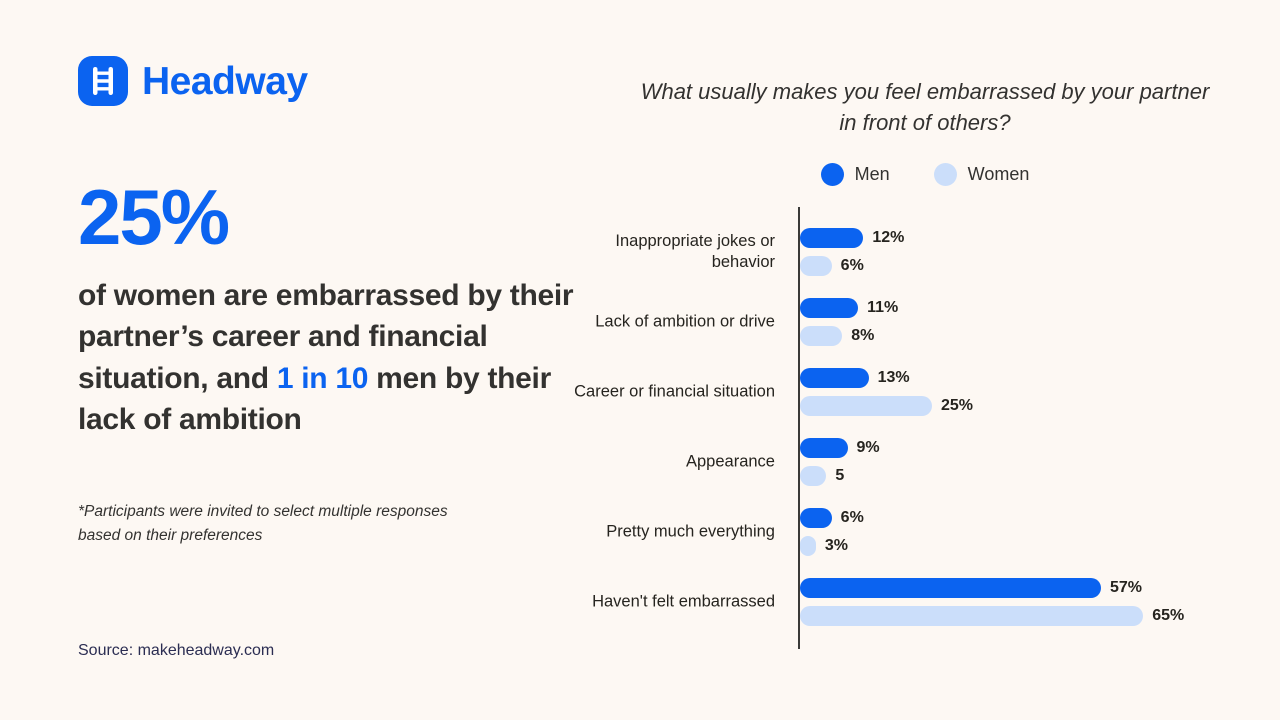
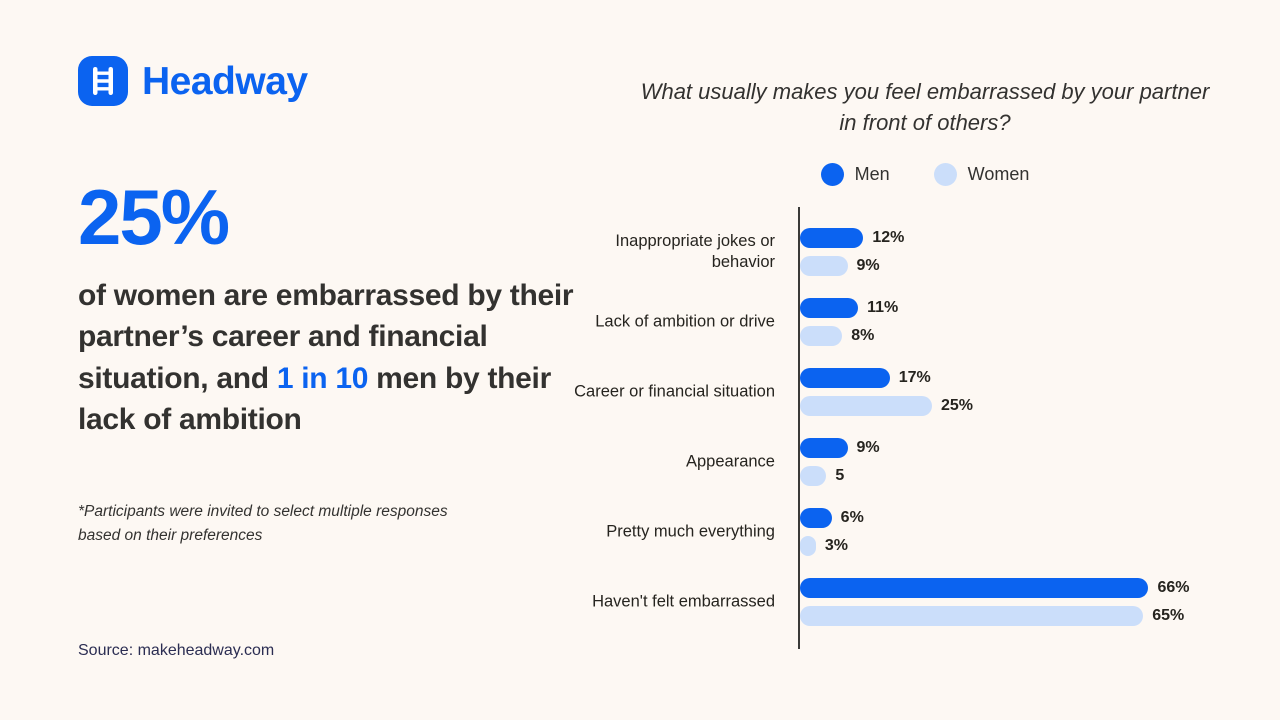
Women/Inappropriate jokes or behavior: 6% -> 9%
Men/Career or financial situation: 13% -> 17%
Men/Haven't felt embarrassed: 57% -> 66%
